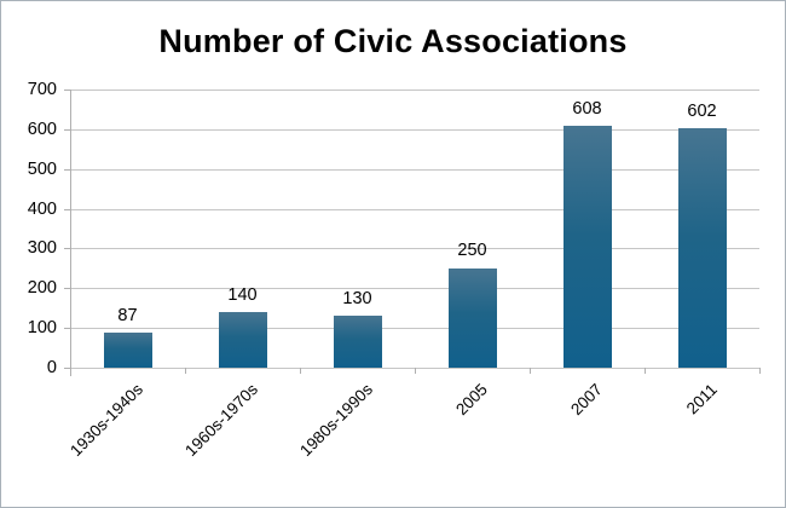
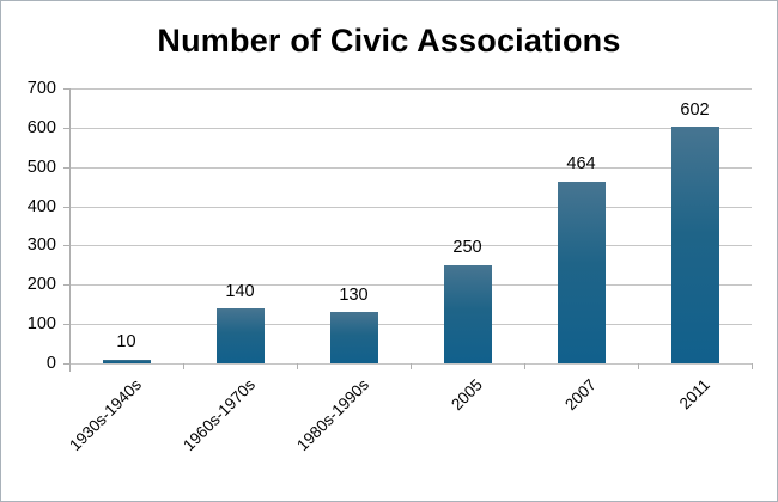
1930s-1940s: 87 -> 10
2007: 608 -> 464
